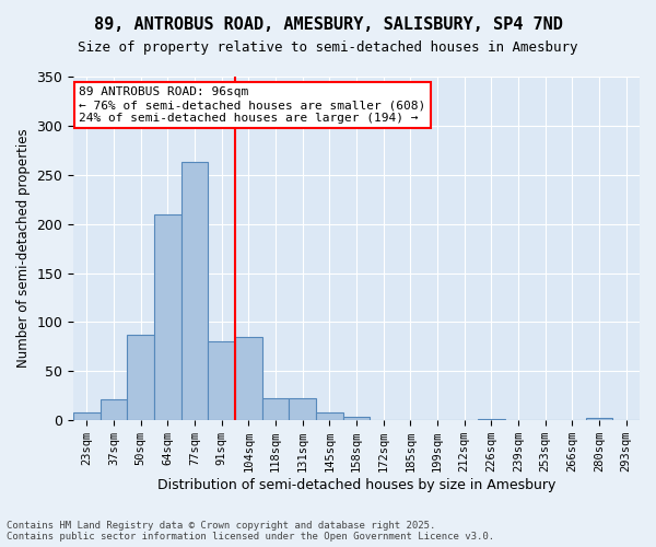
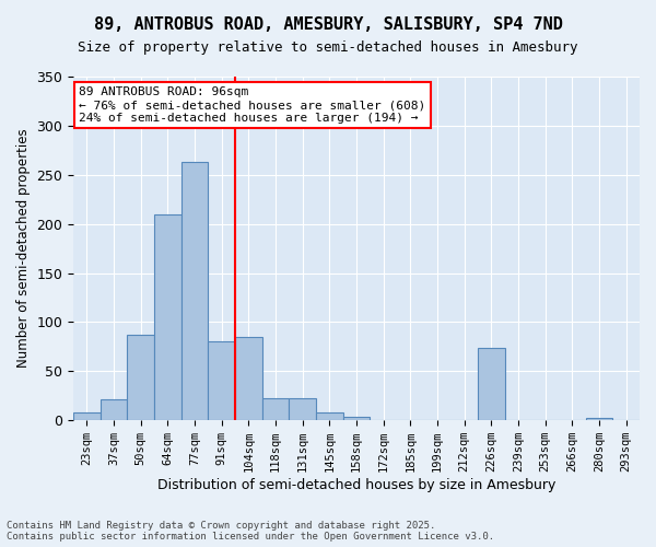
226sqm: 1 -> 74
